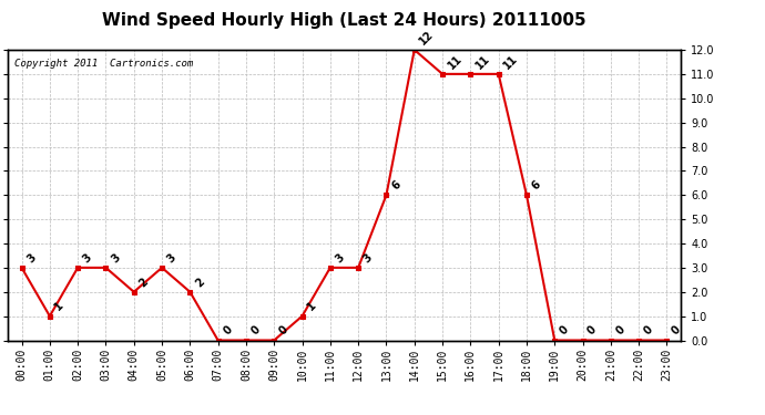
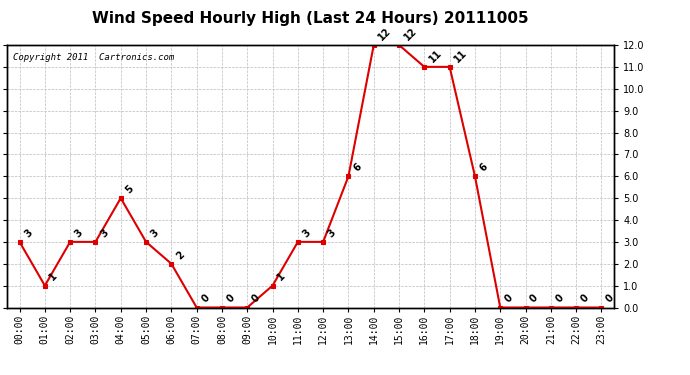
04:00: 2 -> 5
15:00: 11 -> 12
